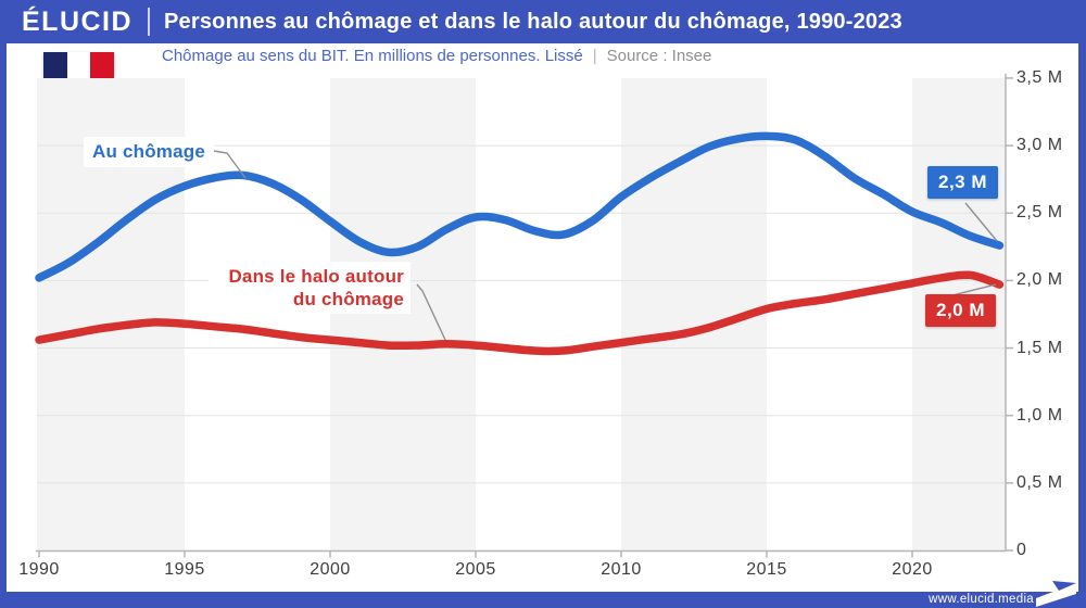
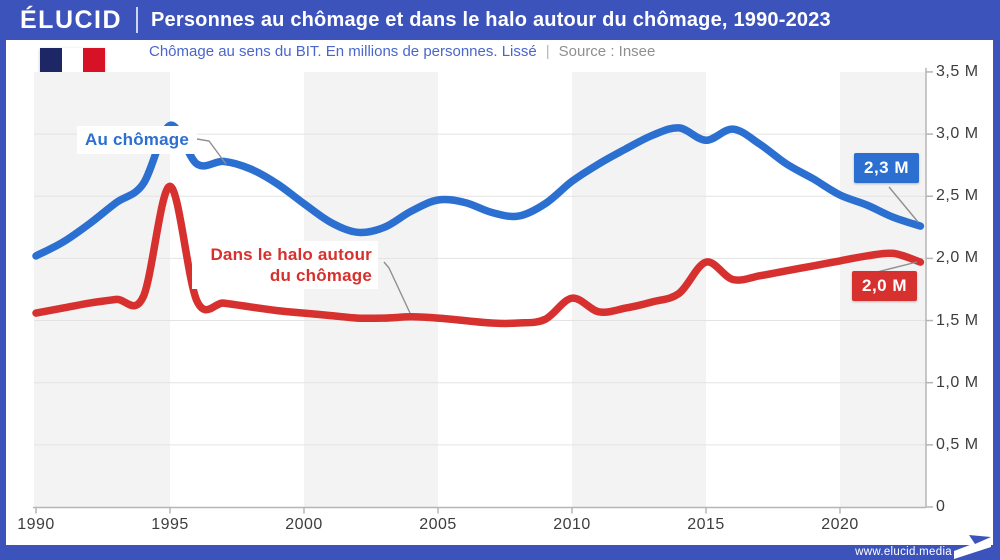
Au chômage/1995: 2,70M -> 3,07M
Dans le halo autour du chômage/1995: 1,68M -> 2,58M
Dans le halo autour du chômage/2010: 1,54M -> 1,68M
Au chômage/2015: 3,07M -> 2,95M
Dans le halo autour du chômage/2015: 1,79M -> 1,97M
